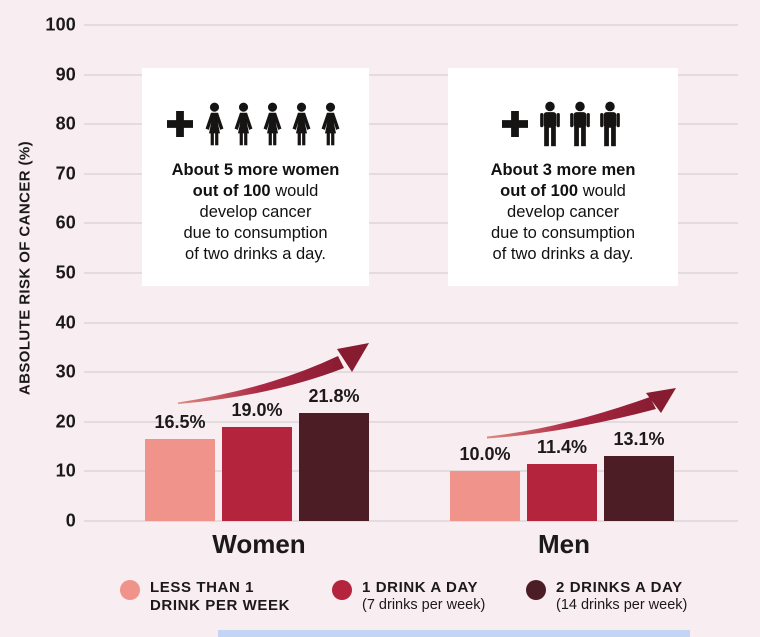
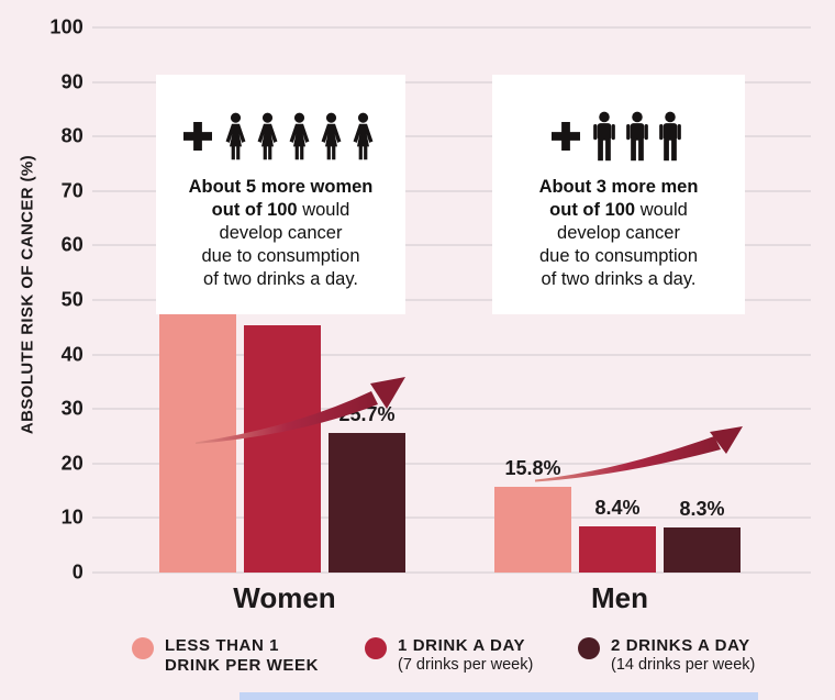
LESS THAN 1 DRINK PER WEEK/Women: 16.5% -> 48.9%
1 DRINK A DAY (7 drinks per week)/Women: 19.0% -> 45.3%
2 DRINKS A DAY (14 drinks per week)/Women: 21.8% -> 25.7%
LESS THAN 1 DRINK PER WEEK/Men: 10.0% -> 15.8%
1 DRINK A DAY (7 drinks per week)/Men: 11.4% -> 8.4%
2 DRINKS A DAY (14 drinks per week)/Men: 13.1% -> 8.3%
